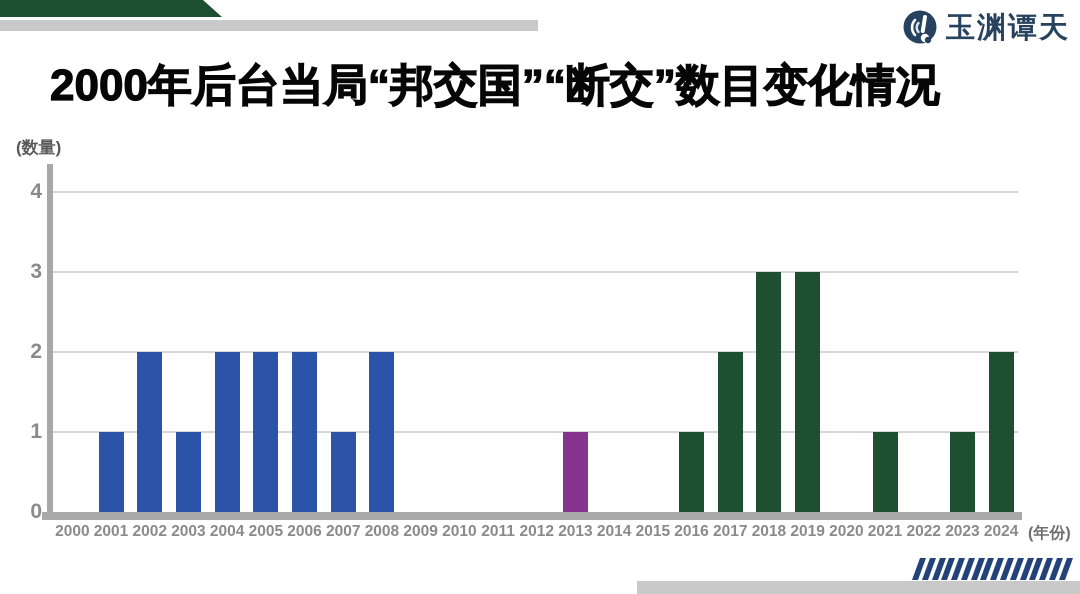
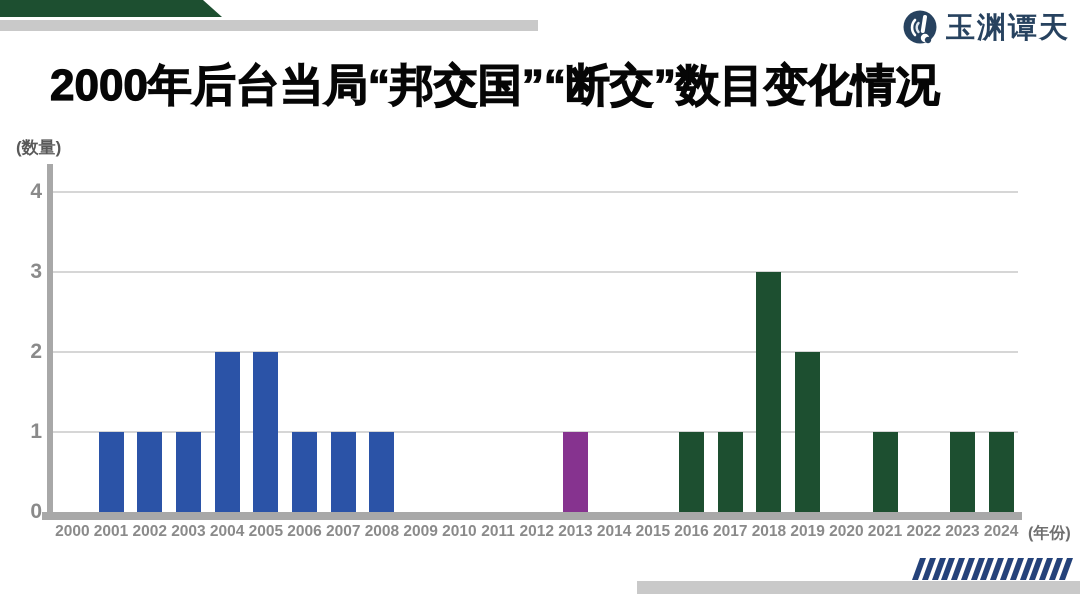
2002: 2 -> 1
2006: 2 -> 1
2008: 2 -> 1
2017: 2 -> 1
2019: 3 -> 2
2024: 2 -> 1
